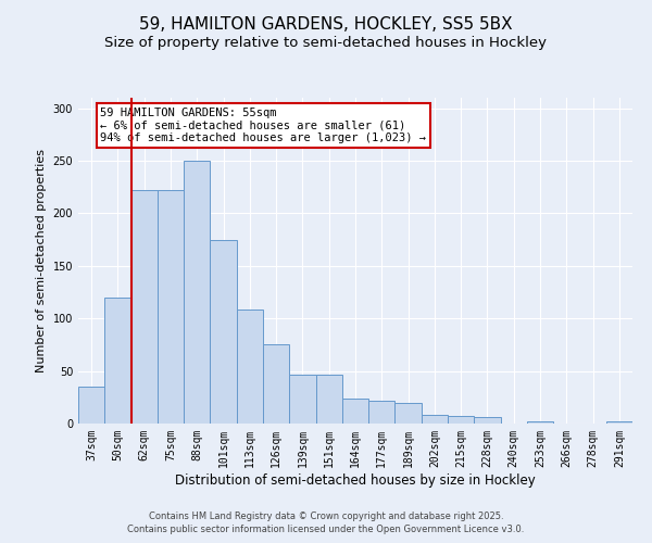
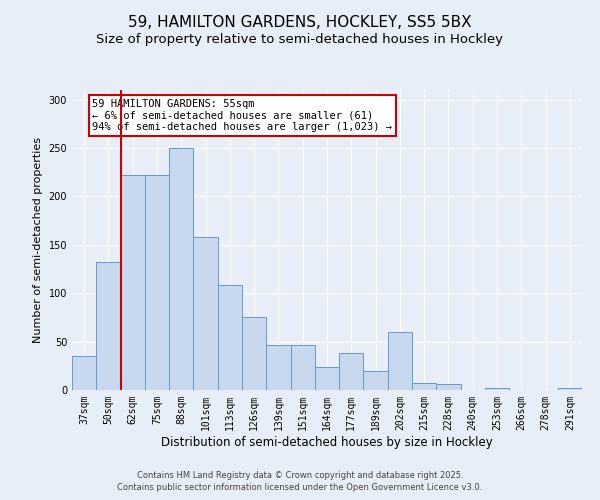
50sqm: 120 -> 132
101sqm: 175 -> 158
177sqm: 22 -> 38
202sqm: 8 -> 60
